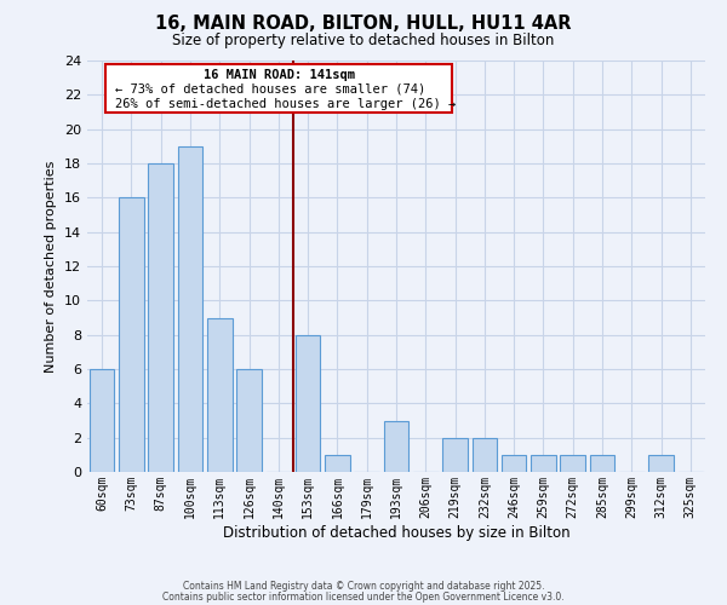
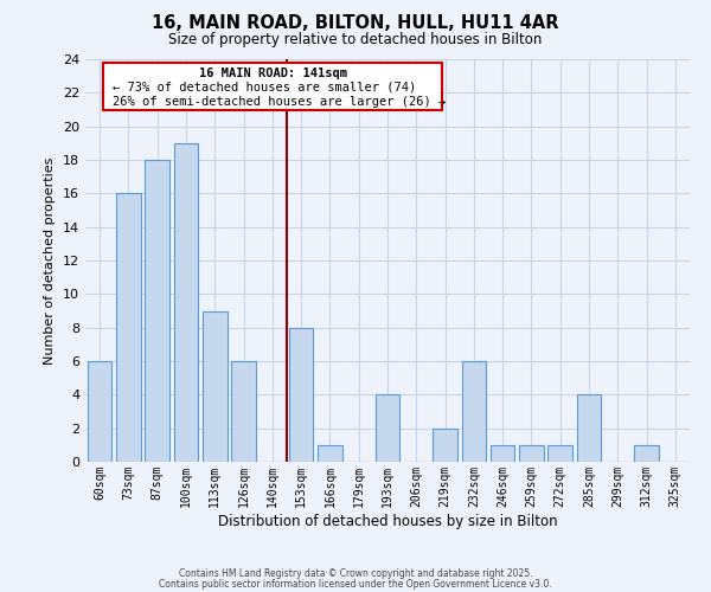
193sqm: 3 -> 4
232sqm: 2 -> 6
285sqm: 1 -> 4
